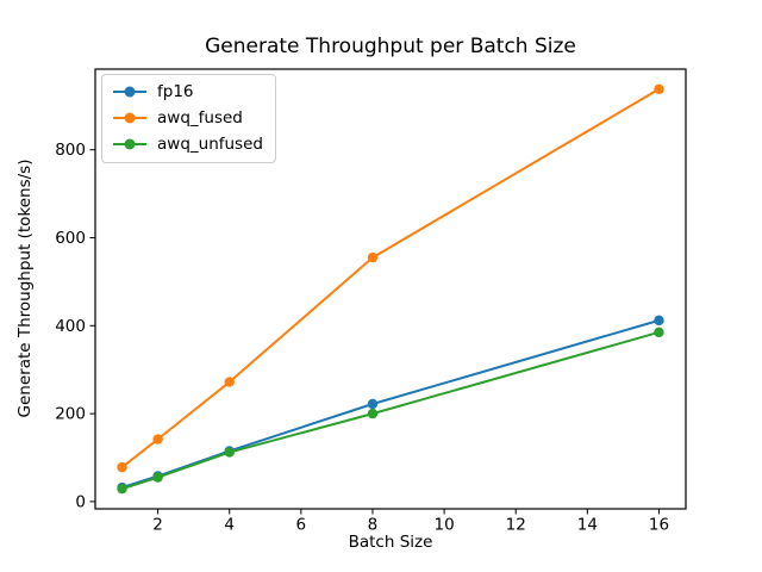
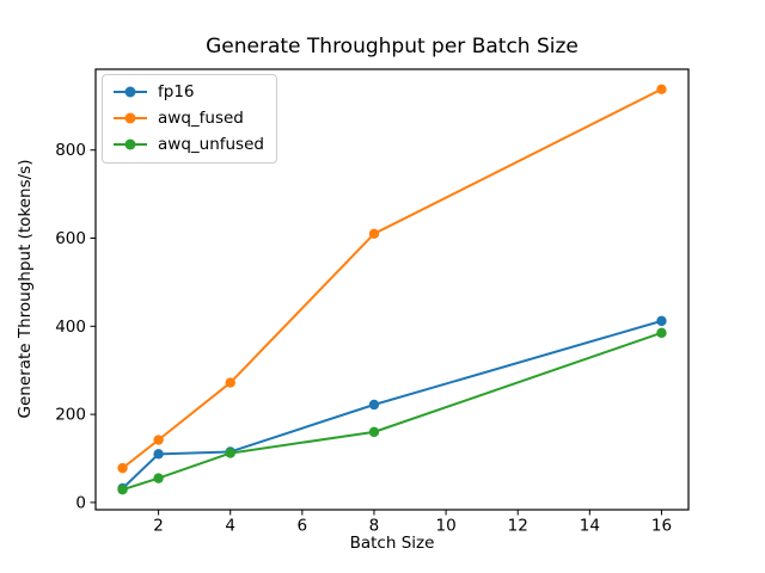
fp16/2: 60 -> 110
awq_fused/8: 560 -> 610
awq_unfused/8: 200 -> 160
